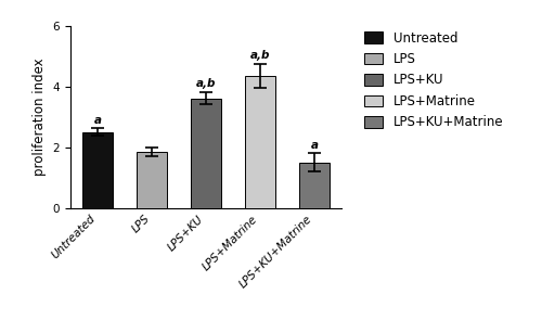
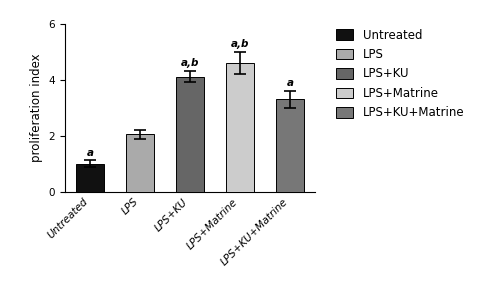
Untreated: 2.50 -> 1.00
LPS: 1.85 -> 2.05
LPS+KU: 3.60 -> 4.10
LPS+Matrine: 4.35 -> 4.60
LPS+KU+Matrine: 1.50 -> 3.30
